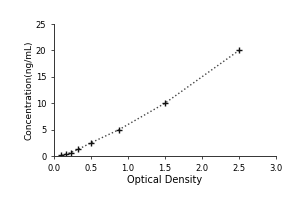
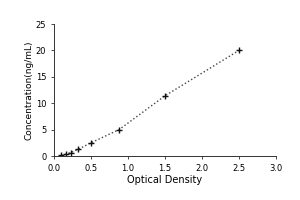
1.5: 10.0 -> 11.4
